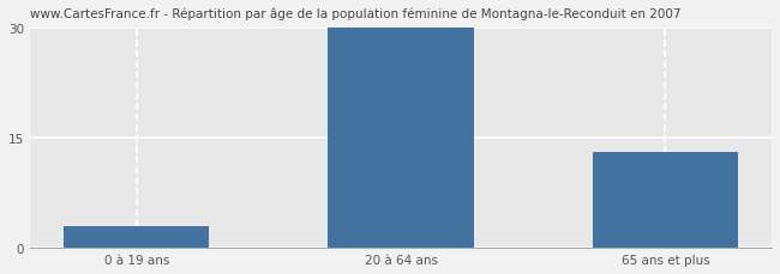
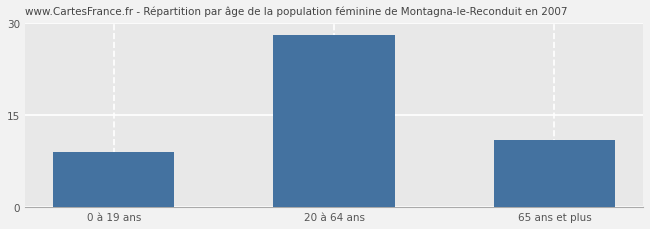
0 à 19 ans: 3 -> 9
20 à 64 ans: 30 -> 28
65 ans et plus: 13 -> 11
